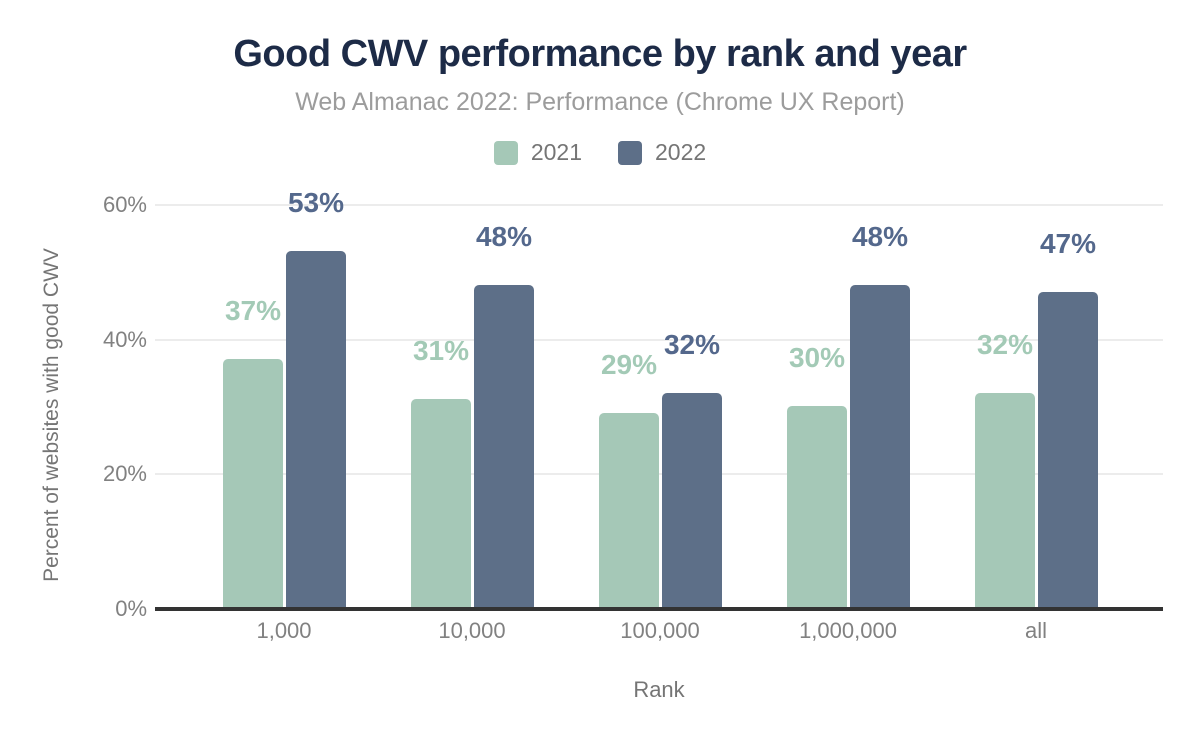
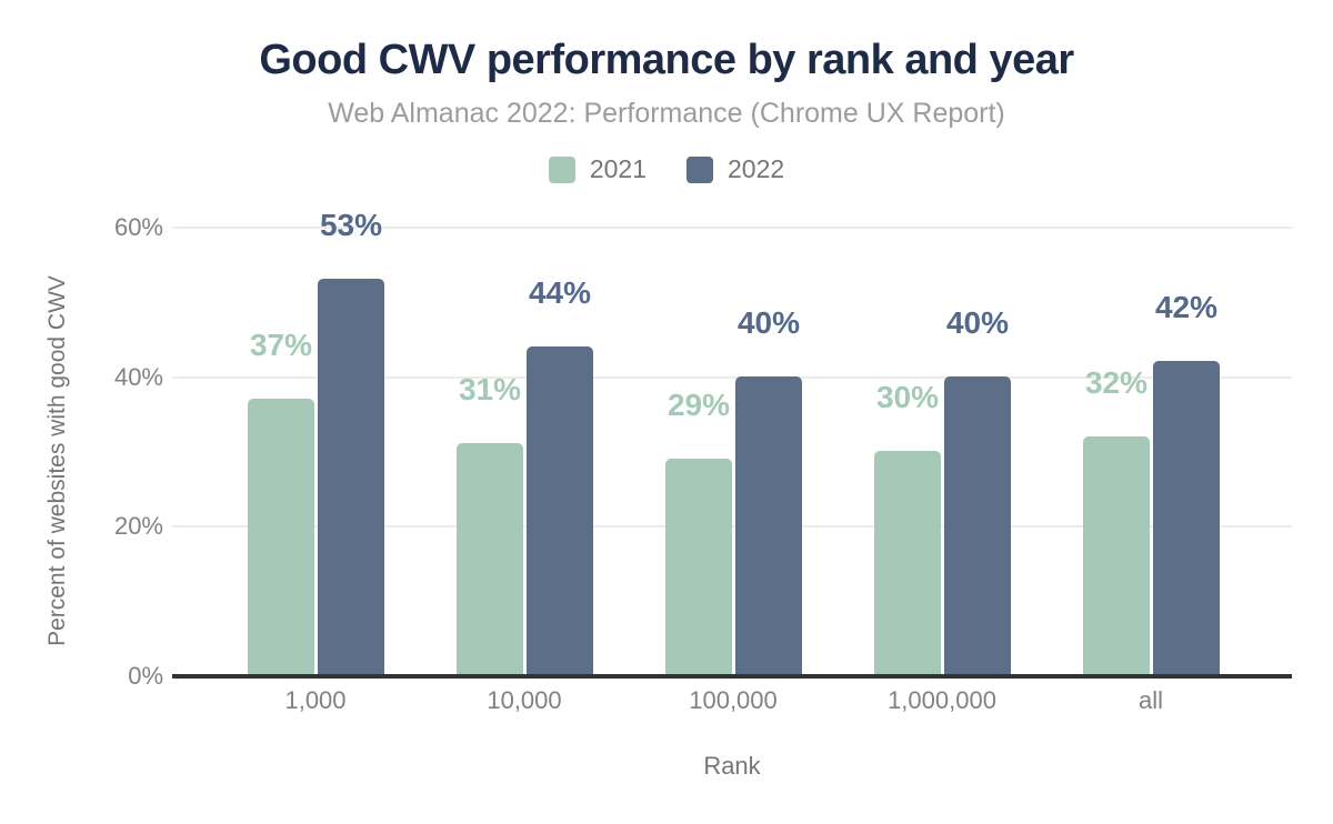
2022/10,000: 48% -> 44%
2022/100,000: 32% -> 40%
2022/1,000,000: 48% -> 40%
2022/all: 47% -> 42%
